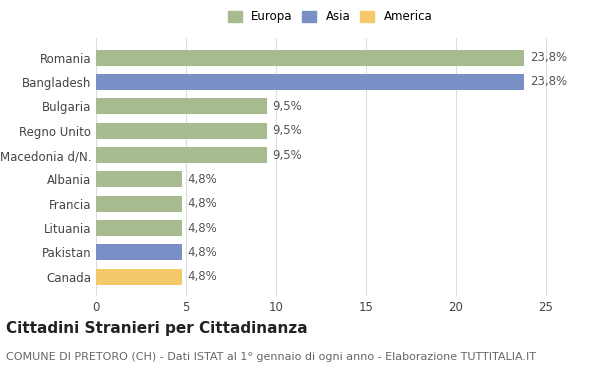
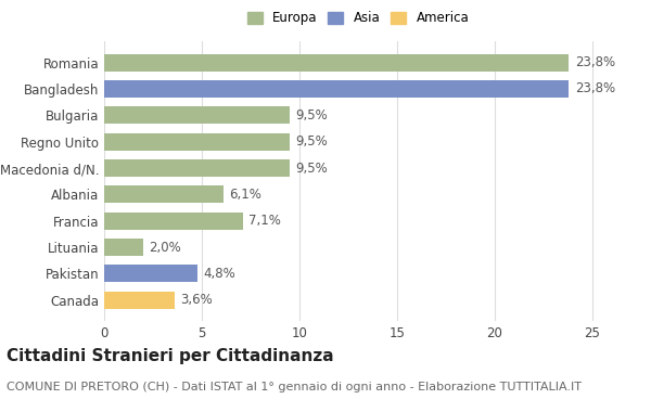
Albania: 4,8% -> 6,1%
Francia: 4,8% -> 7,1%
Lituania: 4,8% -> 2,0%
Canada: 4,8% -> 3,6%
